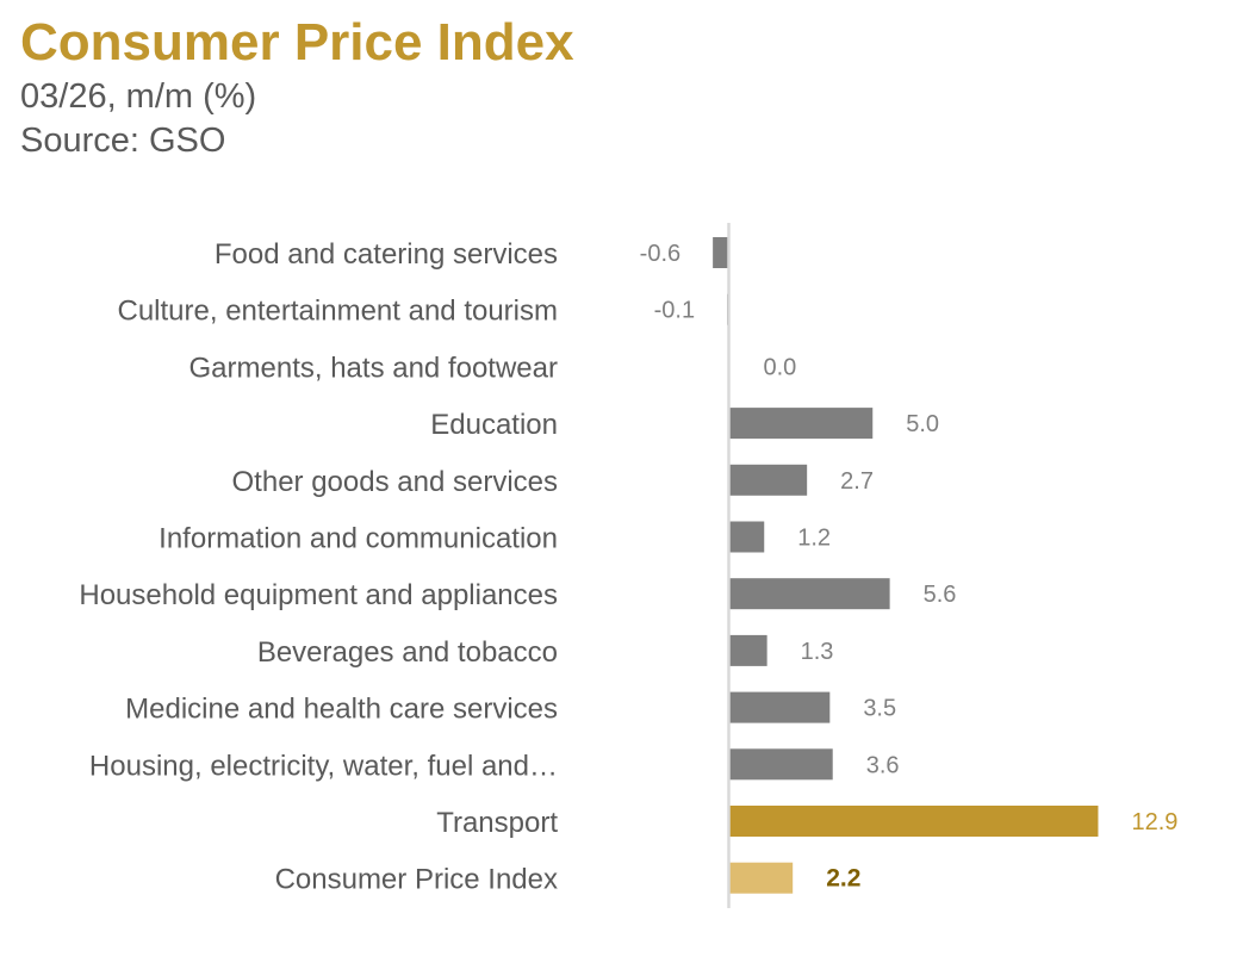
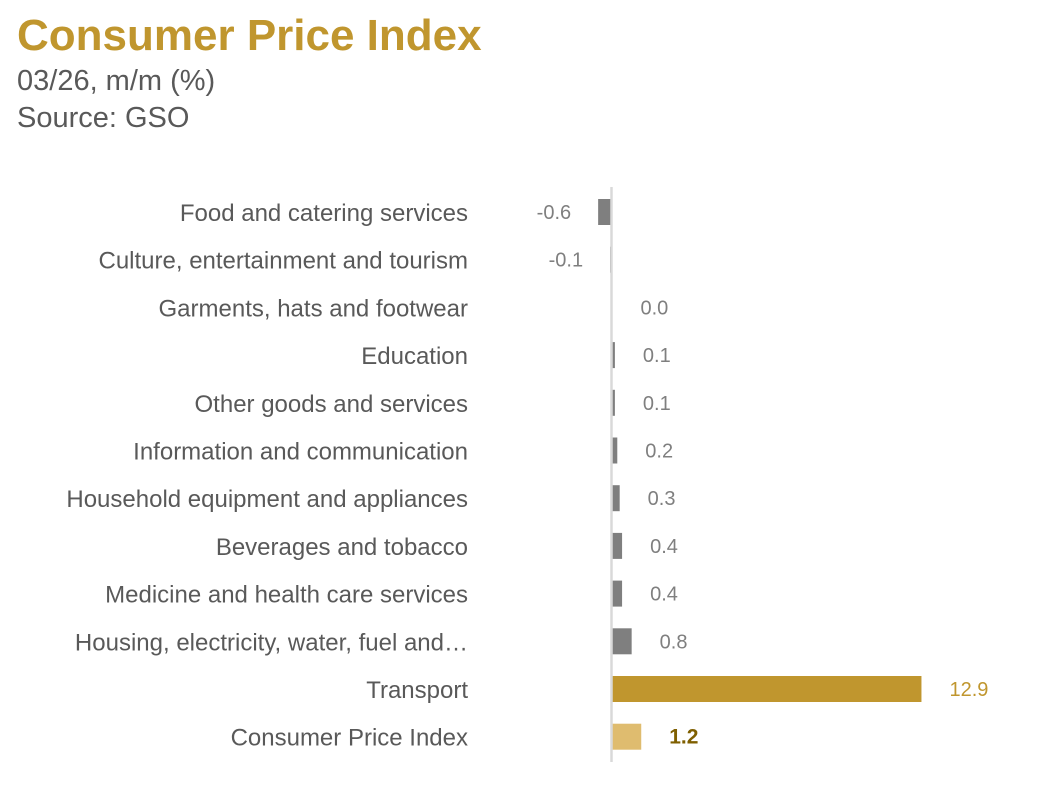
Education: 5.0 -> 0.1
Other goods and services: 2.7 -> 0.1
Information and communication: 1.2 -> 0.2
Household equipment and appliances: 5.6 -> 0.3
Beverages and tobacco: 1.3 -> 0.4
Medicine and health care services: 3.5 -> 0.4
Housing, electricity, water, fuel and…: 3.6 -> 0.8
Consumer Price Index: 2.2 -> 1.2
